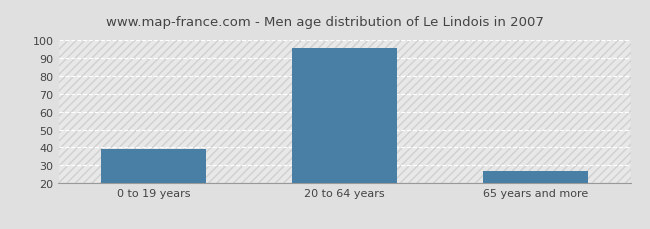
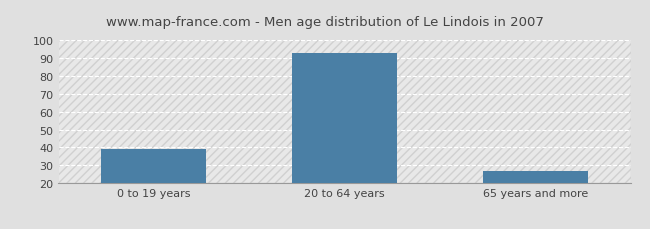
20 to 64 years: 96 -> 93
